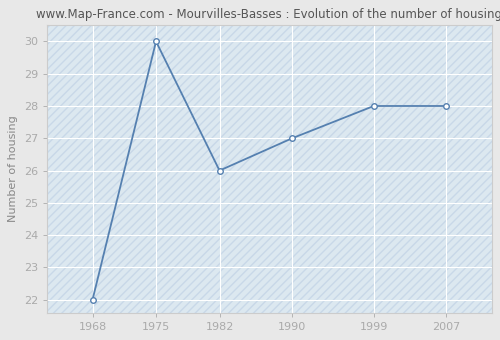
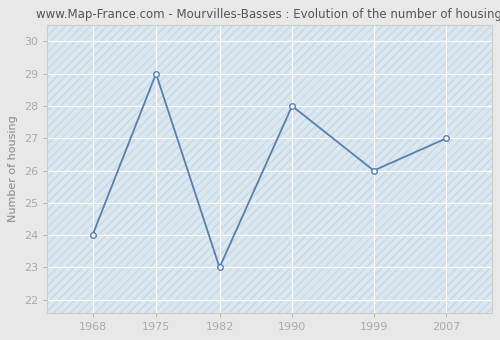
1968: 22 -> 24
1975: 30 -> 29
1982: 26 -> 23
1990: 27 -> 28
1999: 28 -> 26
2007: 28 -> 27
